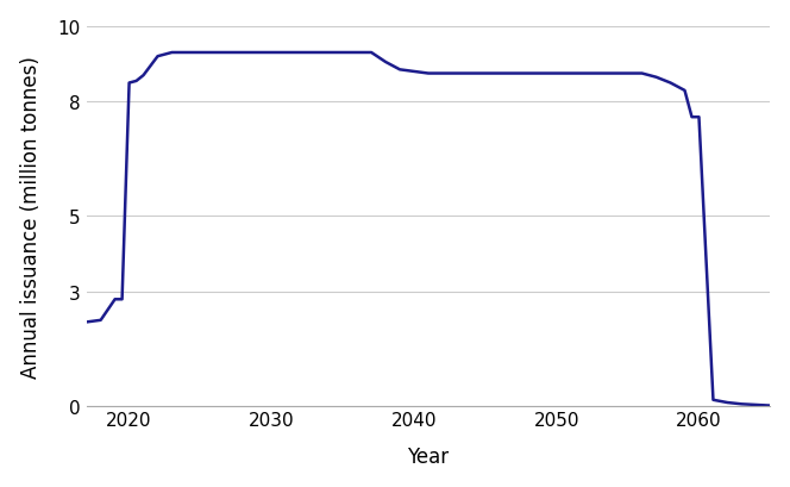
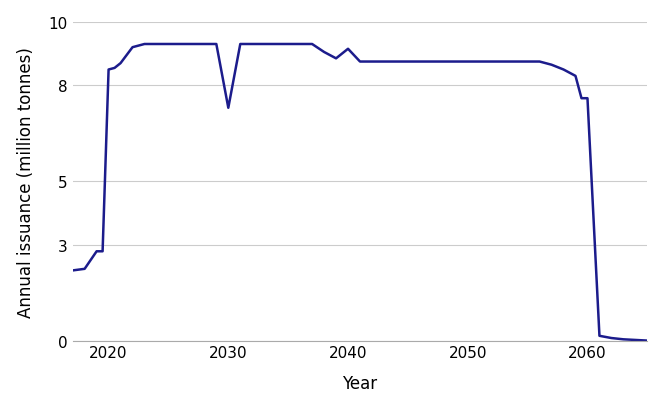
2030: 9.30 -> 7.30
2040: 8.80 -> 9.15
